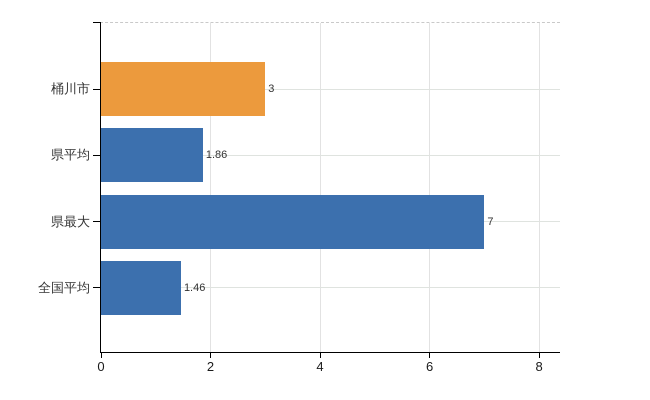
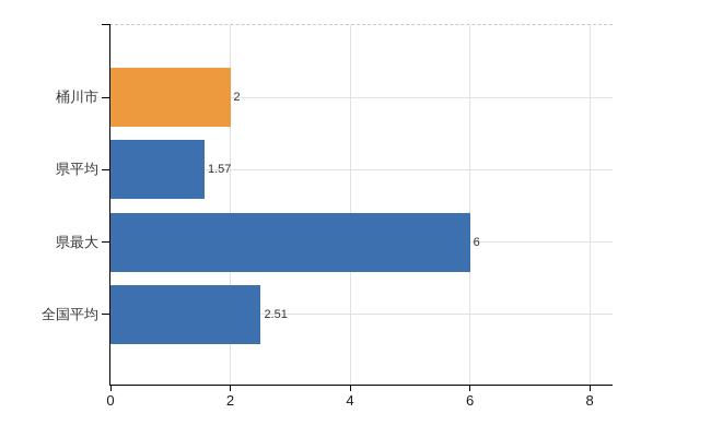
桶川市: 3 -> 2
県平均: 1.86 -> 1.57
県最大: 7 -> 6
全国平均: 1.46 -> 2.51
